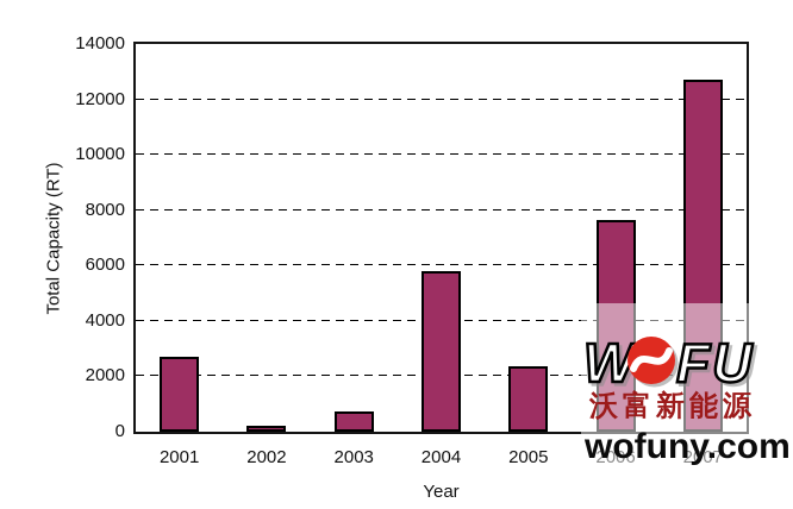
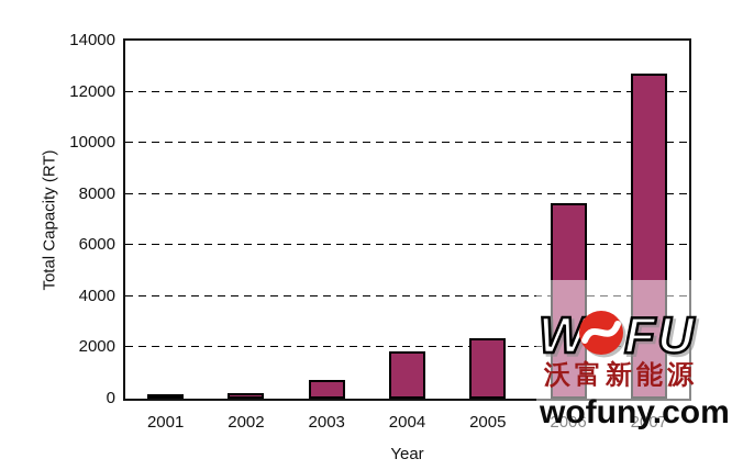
2001: 2700 -> 100
2004: 5800 -> 1800
